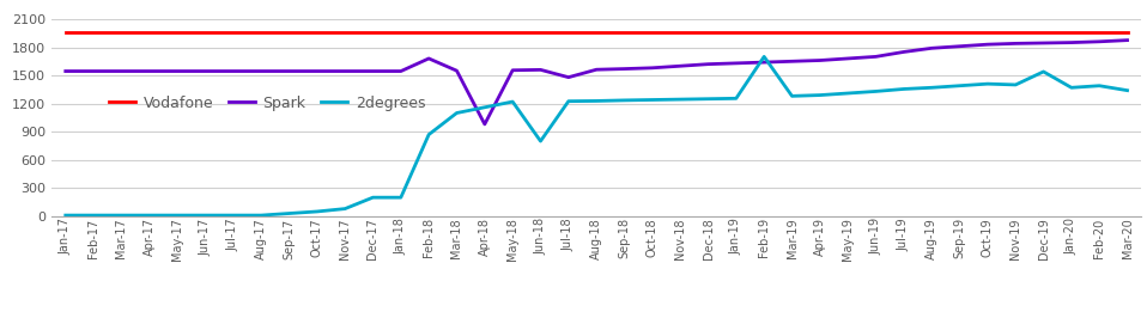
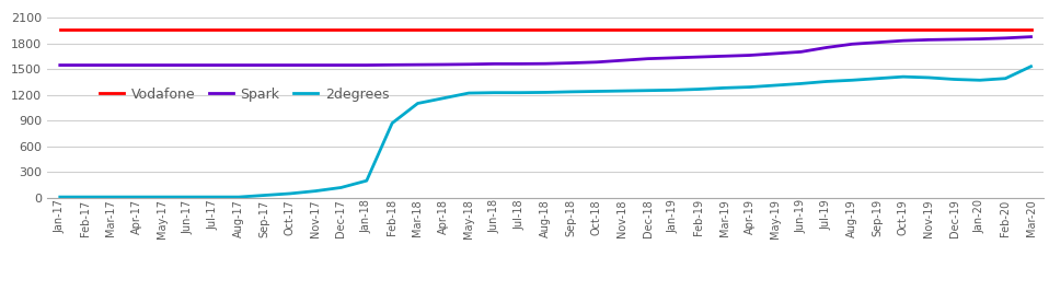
2degrees/Dec-17: 200 -> 120
Spark/Feb-18: 1680 -> 1550
Spark/Apr-18: 980 -> 1550
2degrees/Jun-18: 800 -> 1220
Spark/Jul-18: 1480 -> 1560
2degrees/Feb-19: 1700 -> 1260
2degrees/Dec-19: 1540 -> 1380
2degrees/Mar-20: 1340 -> 1530
